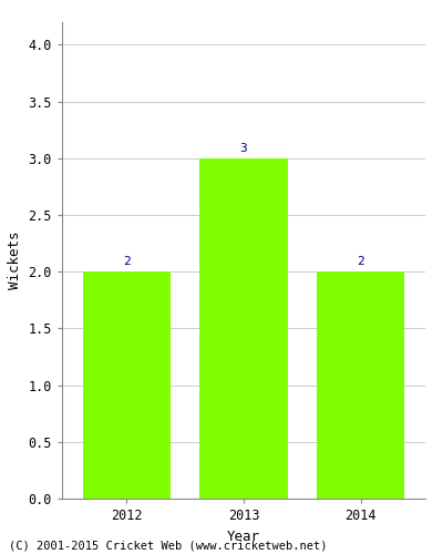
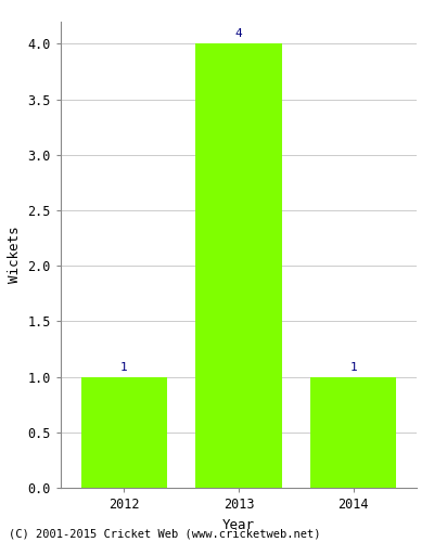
2012: 2 -> 1
2013: 3 -> 4
2014: 2 -> 1
